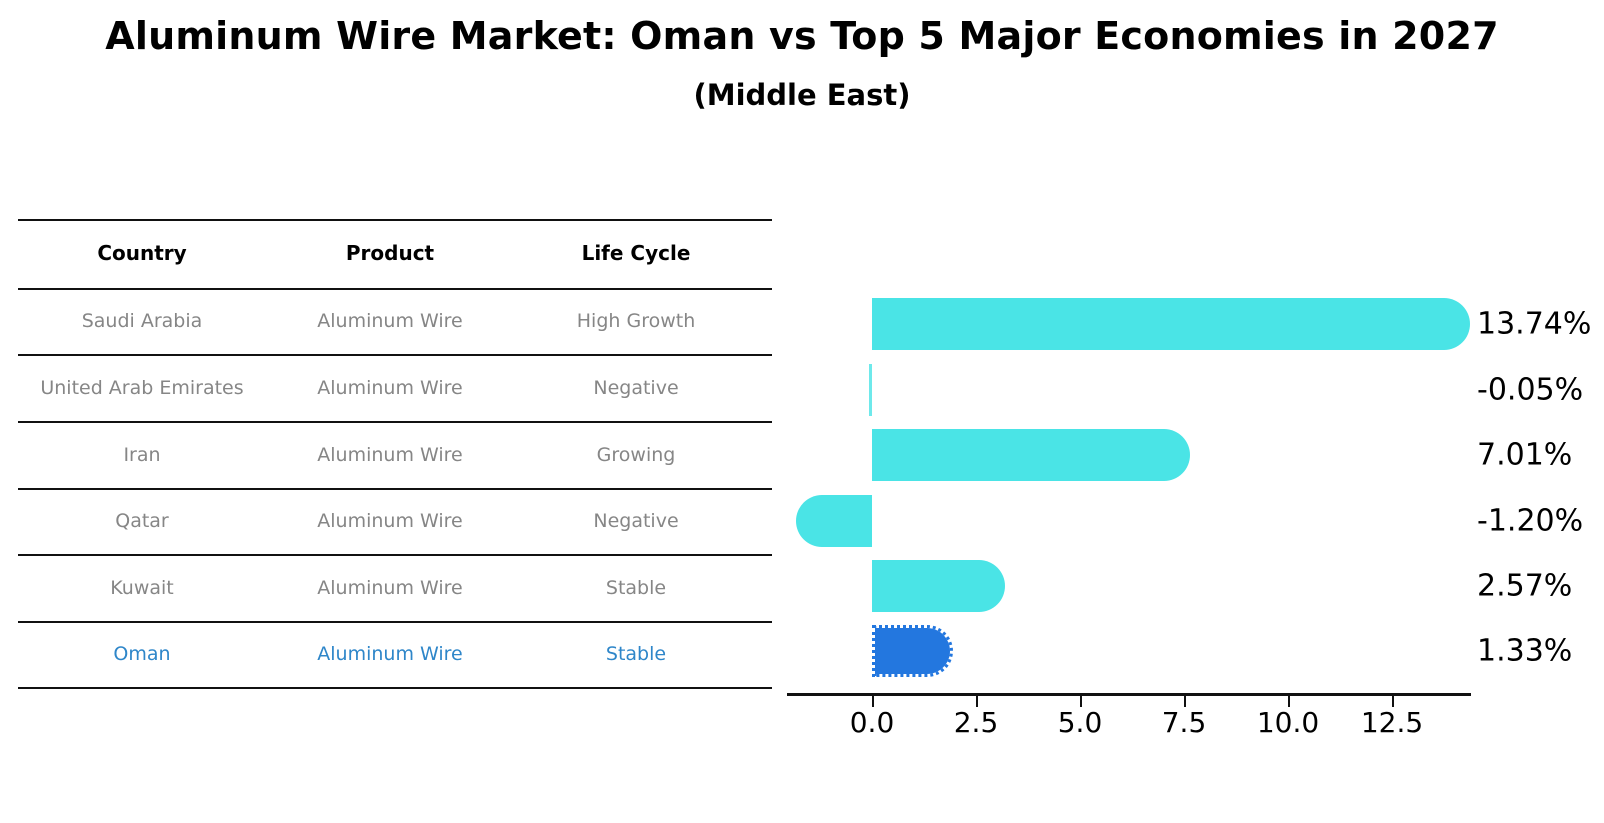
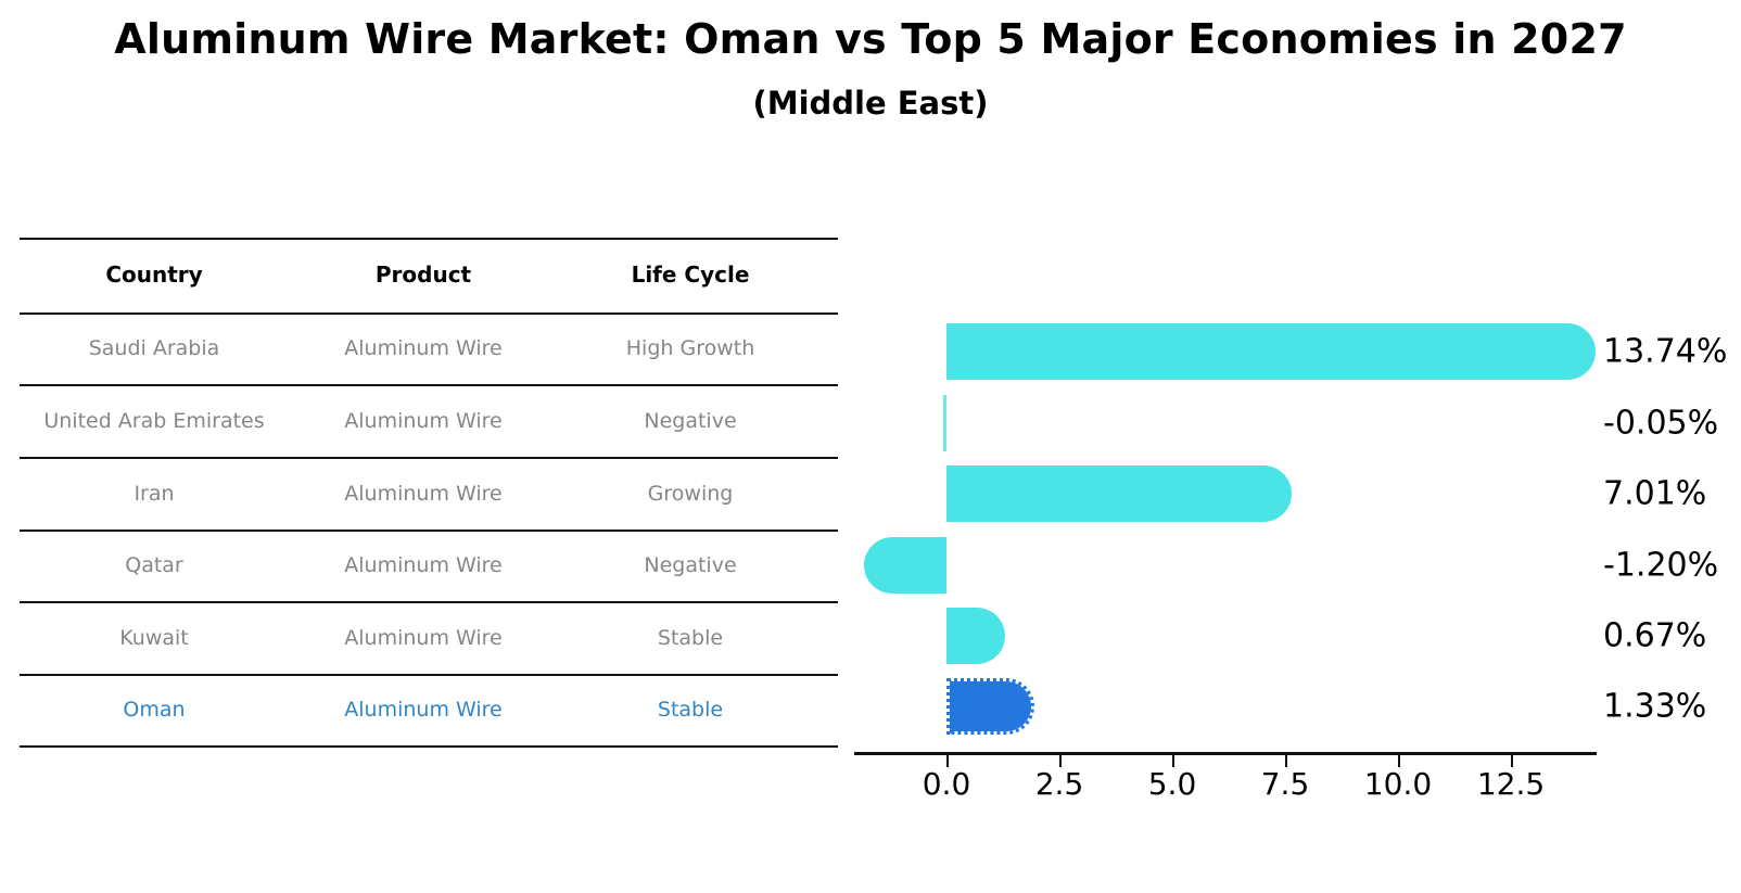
Kuwait: 2.57% -> 0.67%
